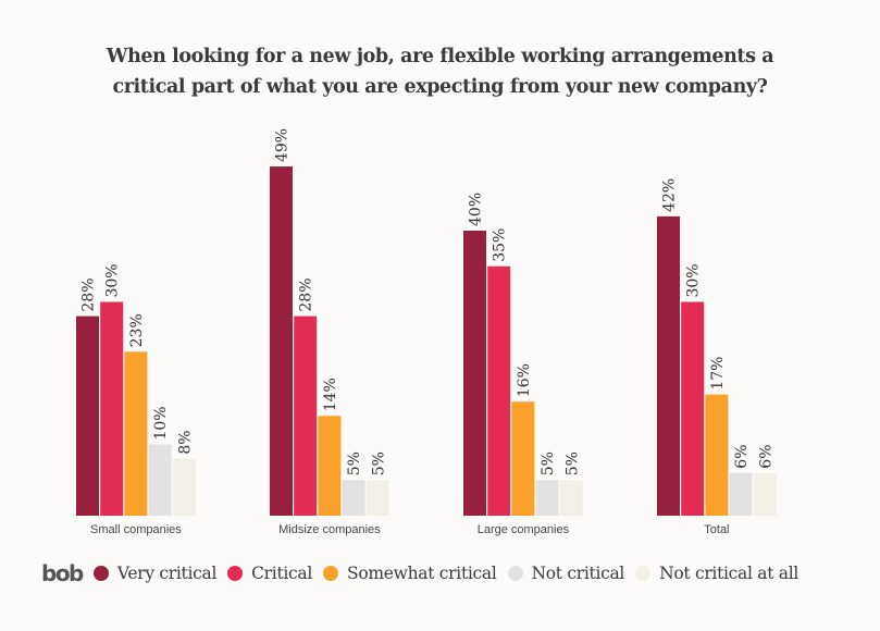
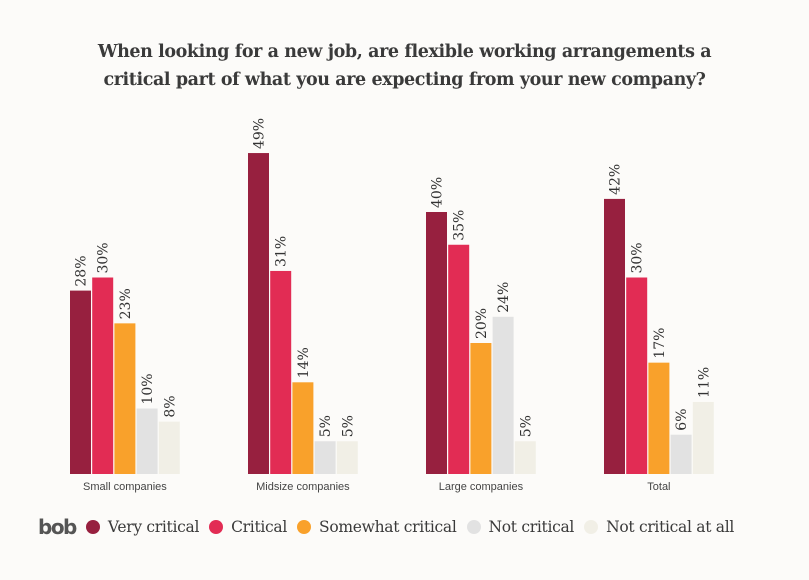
Critical/Midsize companies: 28% -> 31%
Somewhat critical/Large companies: 16% -> 20%
Not critical/Large companies: 5% -> 24%
Not critical at all/Total: 6% -> 11%
